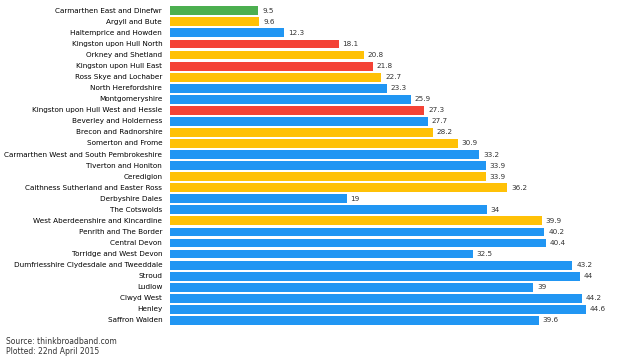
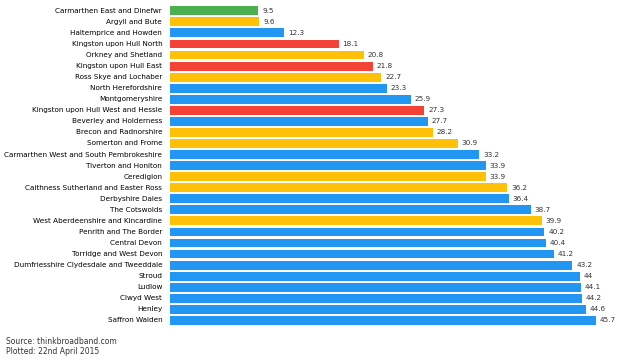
Derbyshire Dales: 19 -> 36.4
The Cotswolds: 34 -> 38.7
Torridge and West Devon: 32.5 -> 41.2
Ludlow: 39 -> 44.1
Saffron Walden: 39.6 -> 45.7
